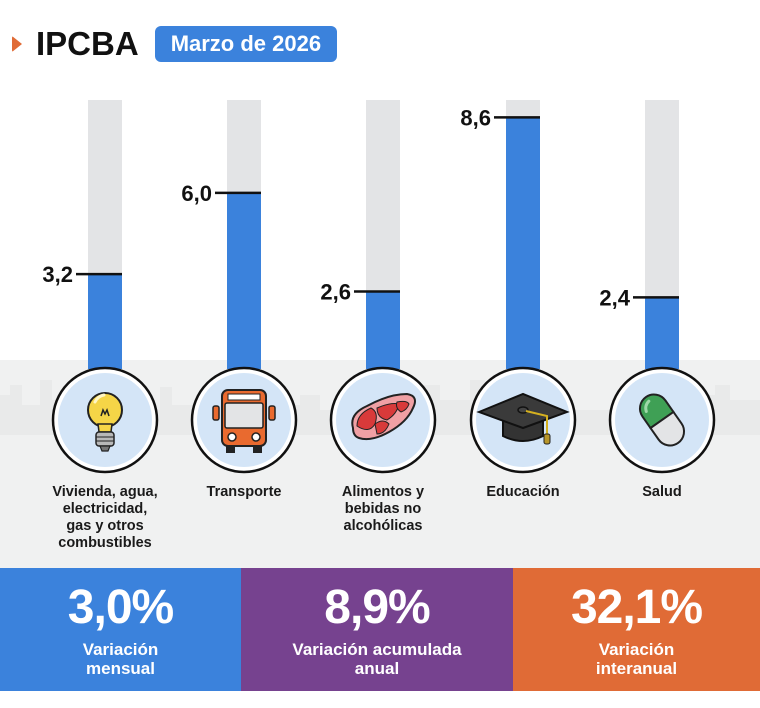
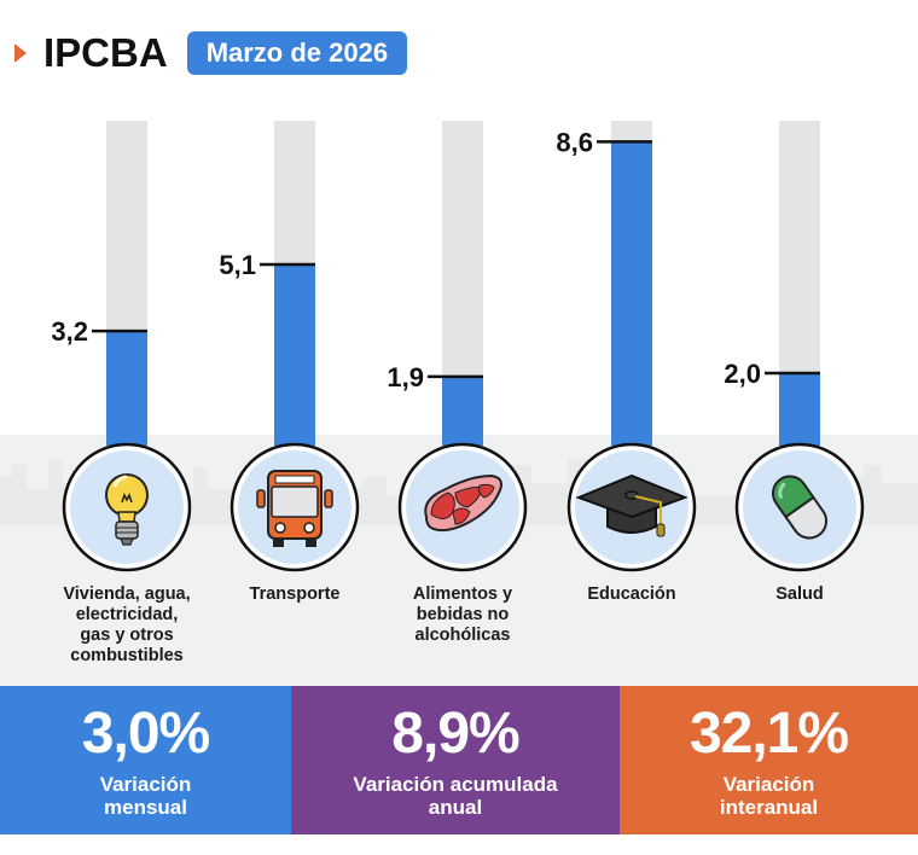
Transporte: 6,0 -> 5,1
Alimentos y bebidas no alcohólicas: 2,6 -> 1,9
Salud: 2,4 -> 2,0
